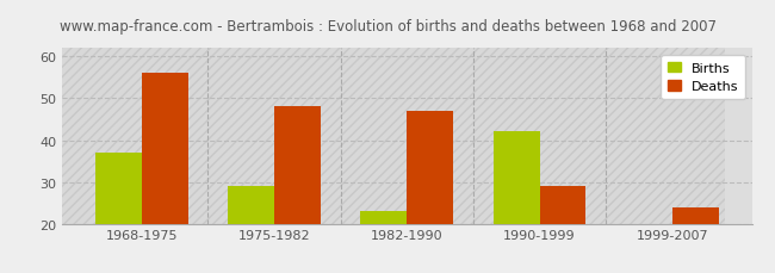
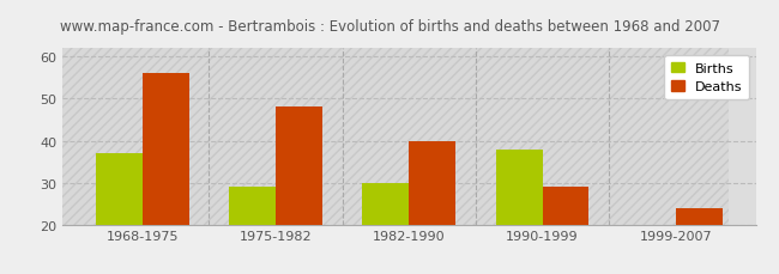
Births/1982-1990: 23 -> 30
Deaths/1982-1990: 47 -> 40
Births/1990-1999: 42 -> 38
